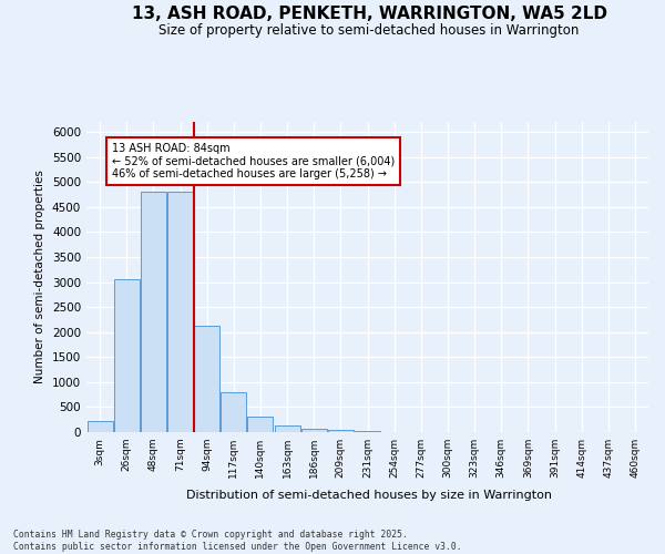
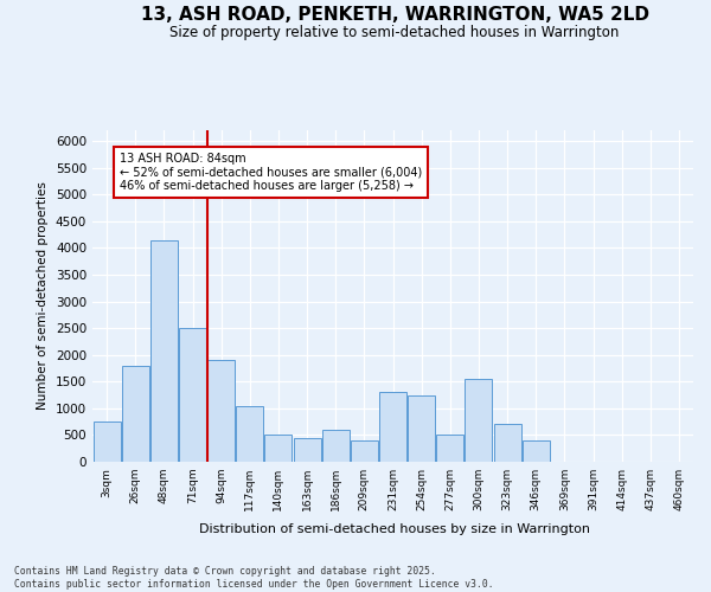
3sqm: 230 -> 750
26sqm: 3050 -> 1800
48sqm: 4800 -> 4150
71sqm: 4800 -> 2500
94sqm: 2130 -> 1900
117sqm: 790 -> 1050
140sqm: 300 -> 500
163sqm: 130 -> 450
186sqm: 70 -> 600
209sqm: 40 -> 400
231sqm: 20 -> 1300
254sqm: 0 -> 1250
277sqm: 0 -> 500
300sqm: 0 -> 1550
323sqm: 0 -> 700
346sqm: 0 -> 400
